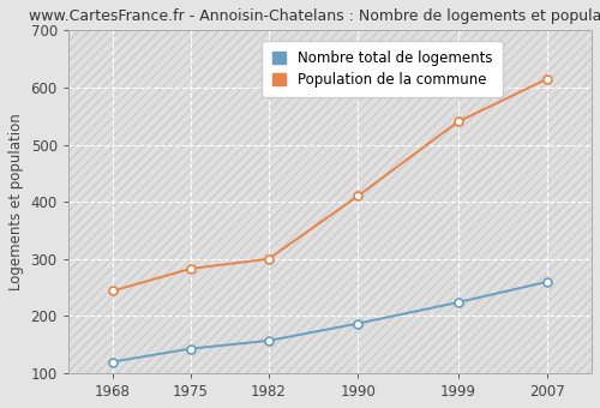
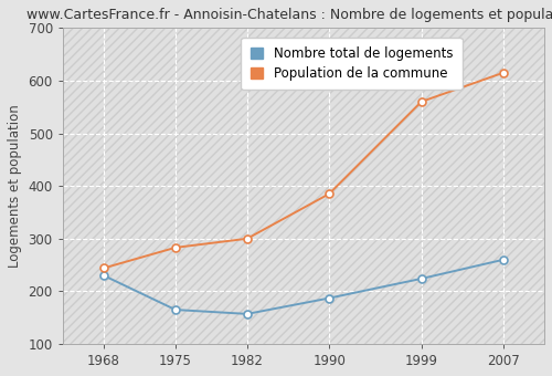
Nombre total de logements/1968: 120 -> 230
Nombre total de logements/1975: 143 -> 165
Population de la commune/1990: 410 -> 385
Population de la commune/1999: 540 -> 560
